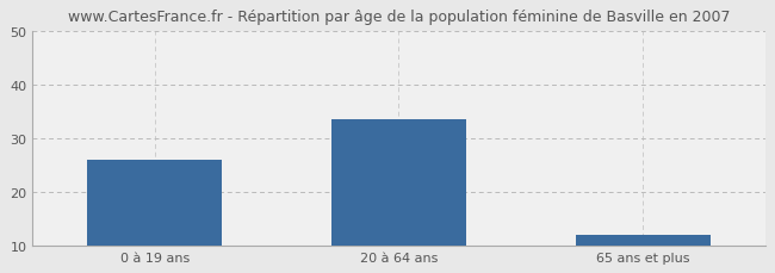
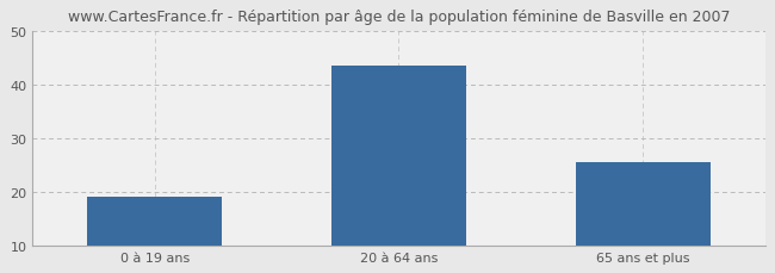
0 à 19 ans: 26.0 -> 19.0
20 à 64 ans: 33.5 -> 43.5
65 ans et plus: 12.0 -> 25.5
